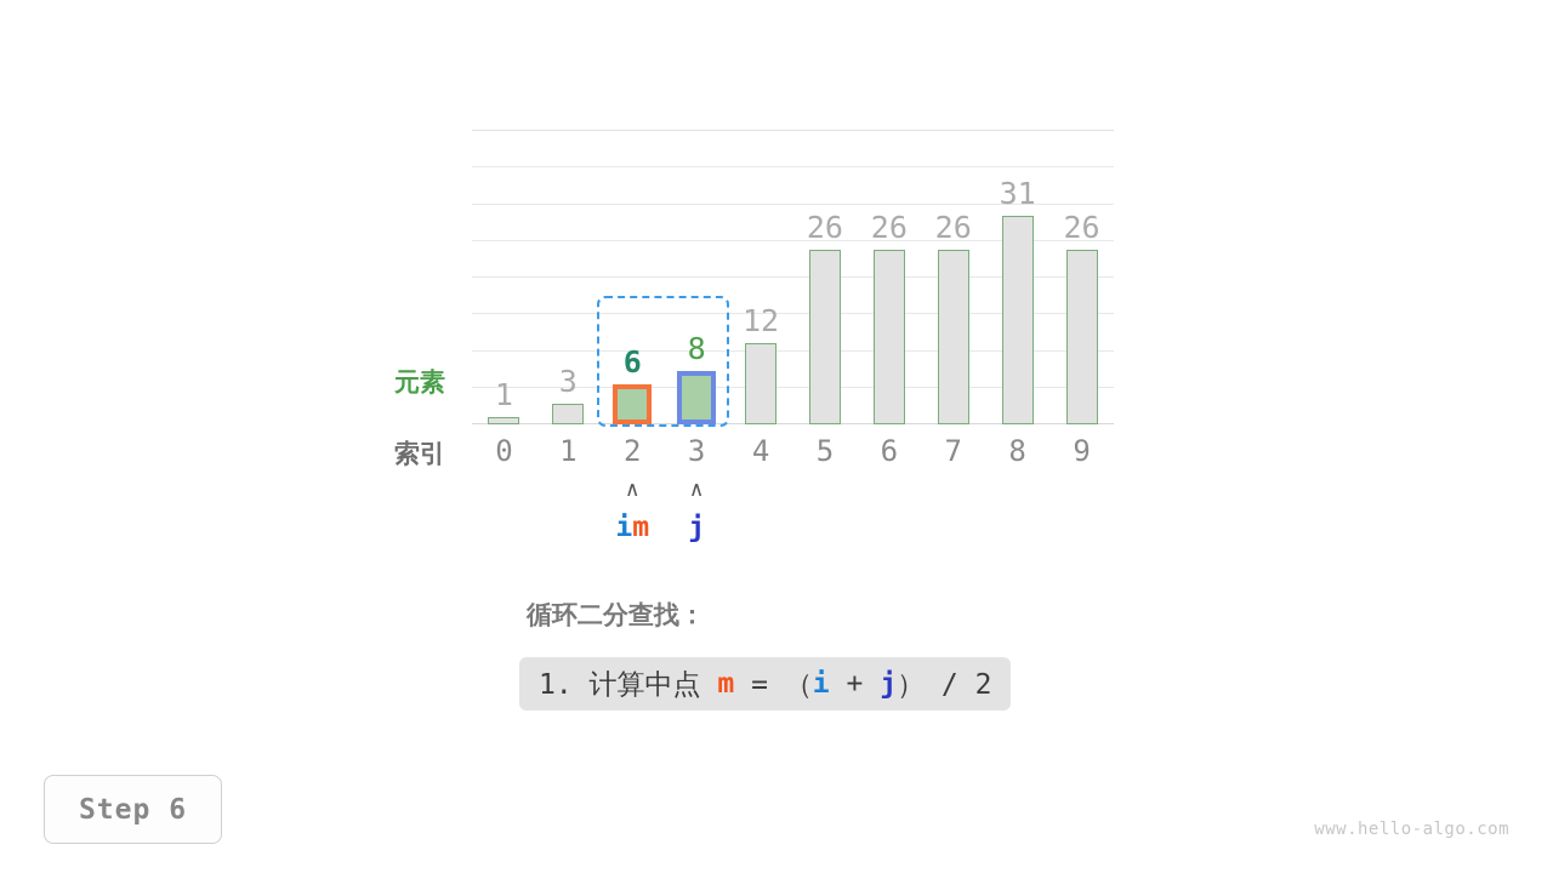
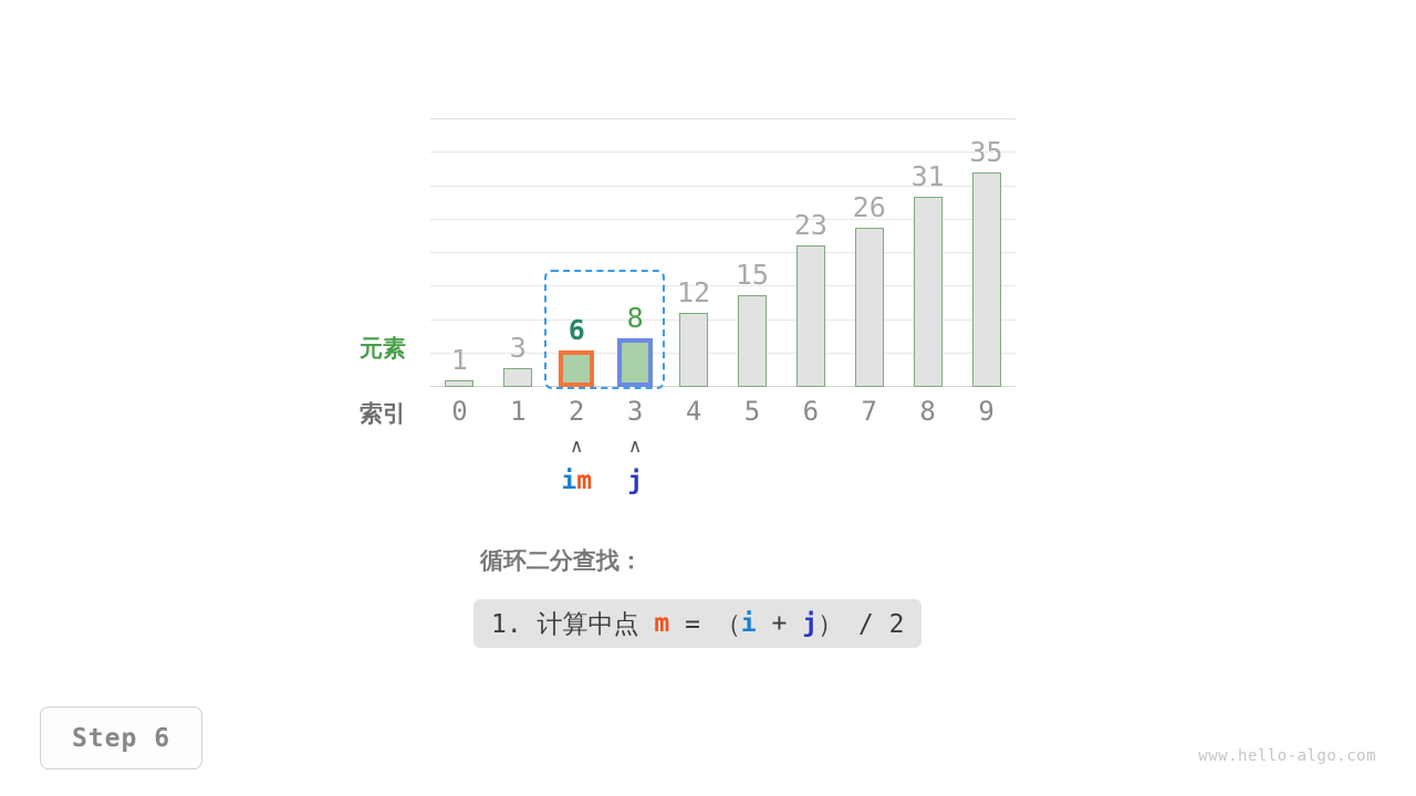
5: 26 -> 15
6: 26 -> 23
9: 26 -> 35
